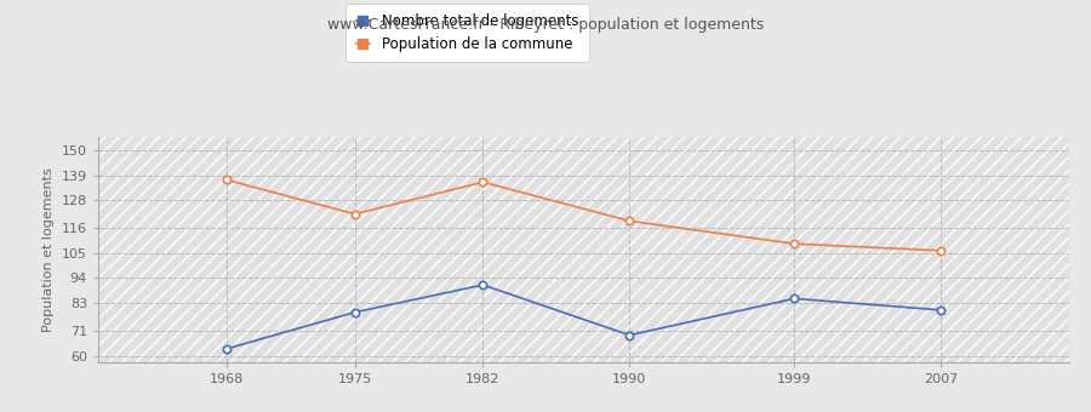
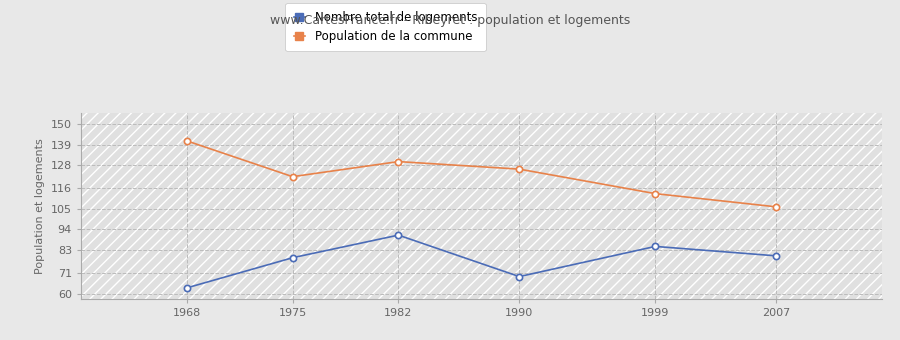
Population de la commune/1968: 137 -> 141
Population de la commune/1982: 136 -> 130
Population de la commune/1990: 119 -> 126
Population de la commune/1999: 109 -> 113
